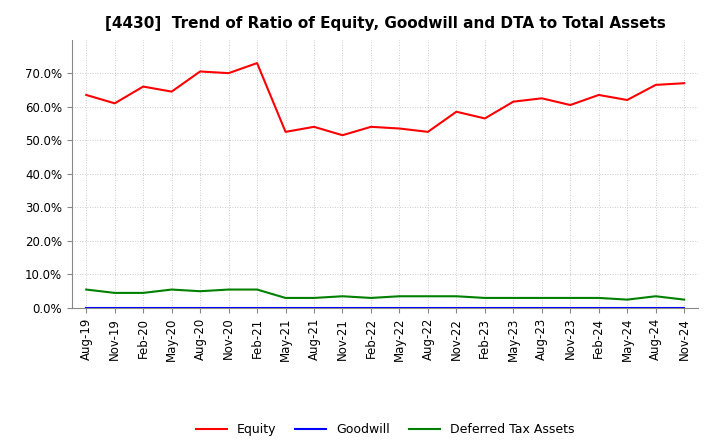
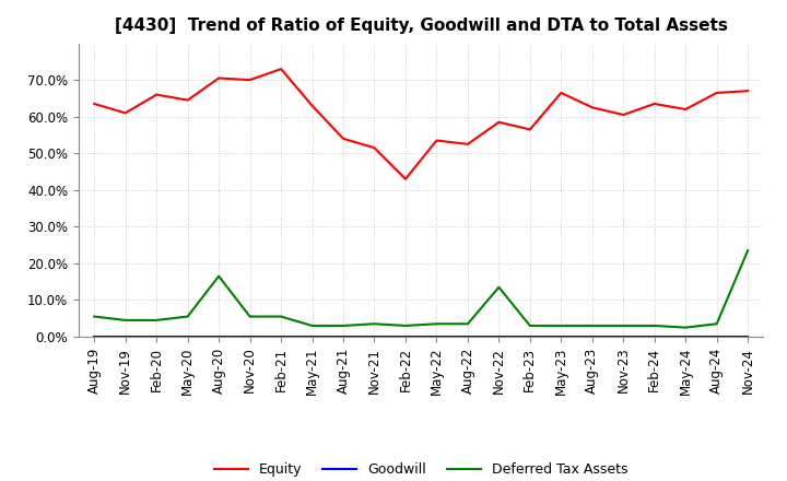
Deferred Tax Assets/Aug-20: 5.0% -> 16.5%
Equity/May-21: 52.5% -> 63.0%
Equity/Feb-22: 54.0% -> 43.0%
Deferred Tax Assets/Nov-22: 3.5% -> 13.5%
Equity/May-23: 61.5% -> 66.5%
Deferred Tax Assets/Nov-24: 2.5% -> 23.5%
